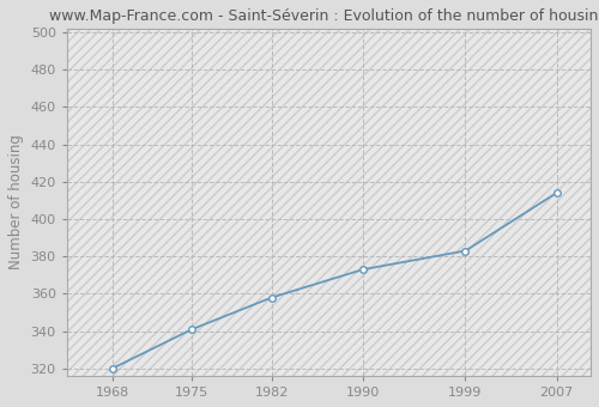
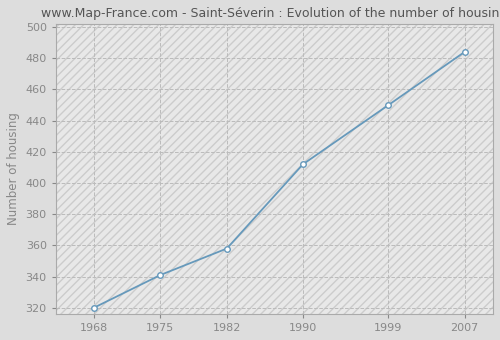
1990: 373 -> 412
1999: 383 -> 450
2007: 414 -> 484
